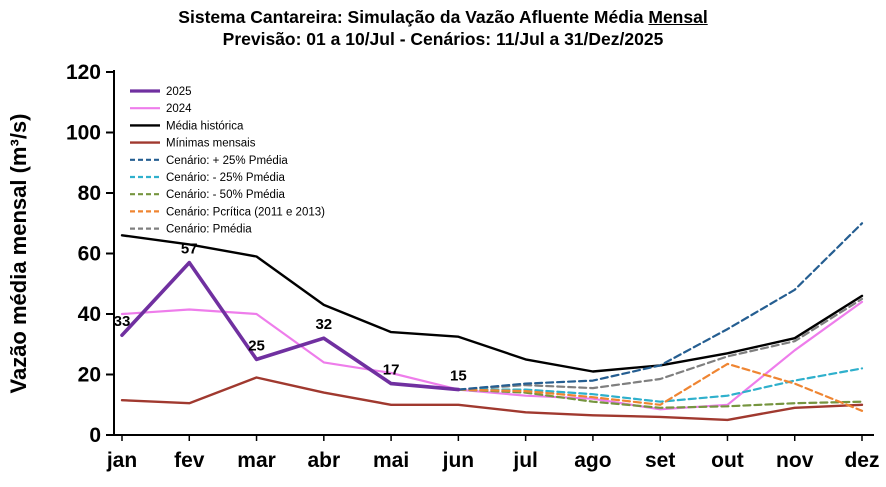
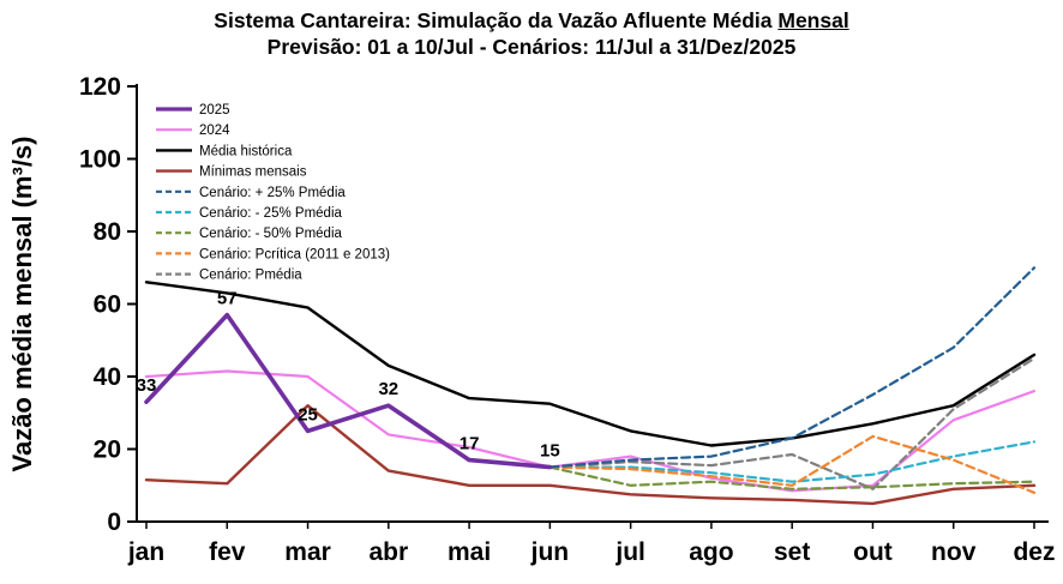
Mínimas mensais/mar: 19 -> 32
2024/jul: 13 -> 18
Cenário: - 50% Pmédia/jul: 14 -> 10
Cenário: Pmédia/out: 26 -> 9
2024/dez: 44 -> 36
